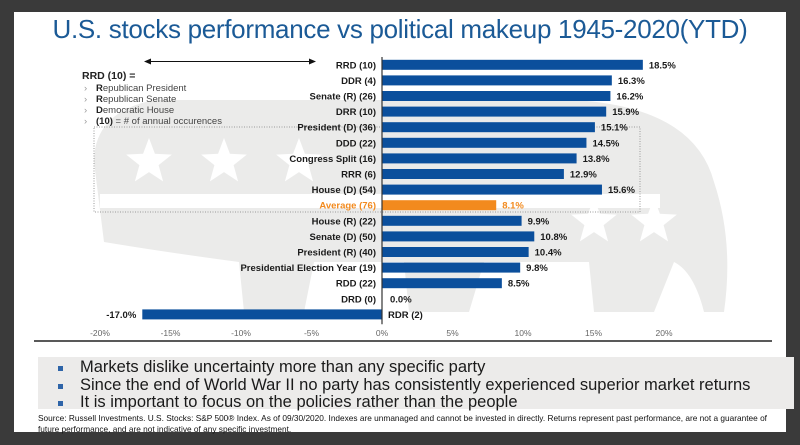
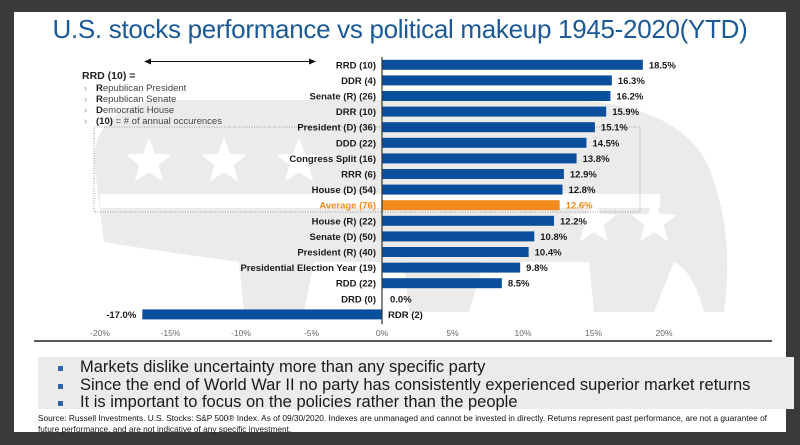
House (D) (54): 15.6% -> 12.8%
Average (76): 8.1% -> 12.6%
House (R) (22): 9.9% -> 12.2%
